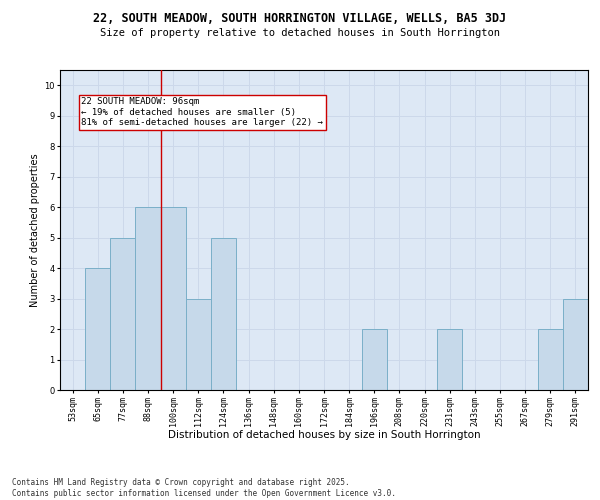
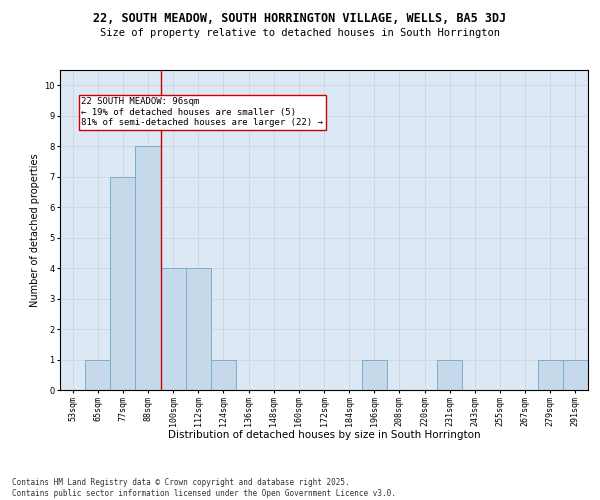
65sqm: 4 -> 1
77sqm: 5 -> 7
88sqm: 6 -> 8
100sqm: 6 -> 4
112sqm: 3 -> 4
124sqm: 5 -> 1
196sqm: 2 -> 1
231sqm: 2 -> 1
279sqm: 2 -> 1
291sqm: 3 -> 1
